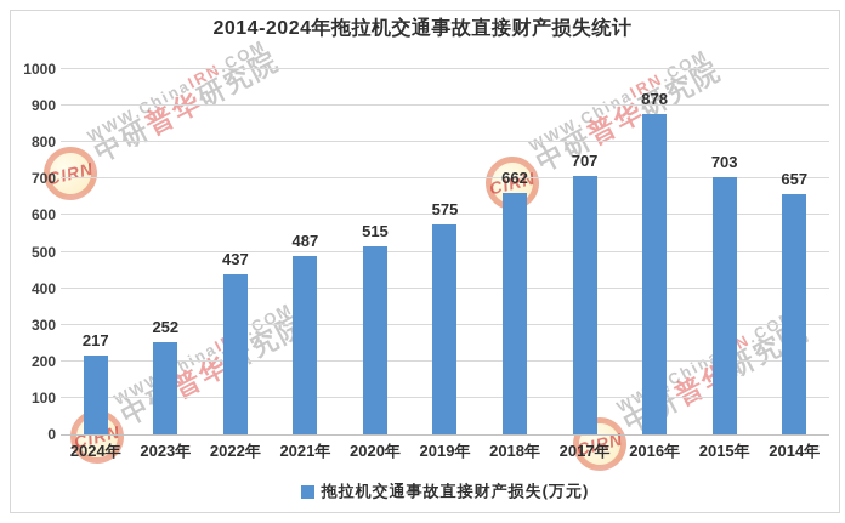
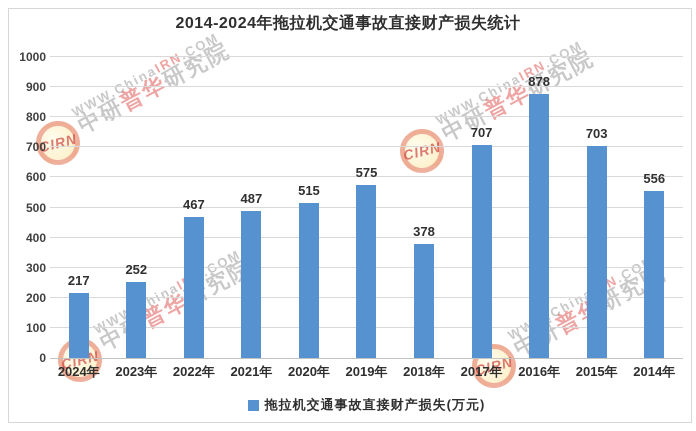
2022年: 437 -> 467
2018年: 662 -> 378
2014年: 657 -> 556
